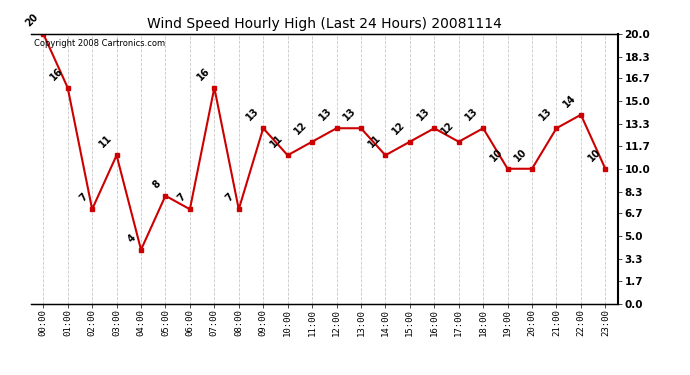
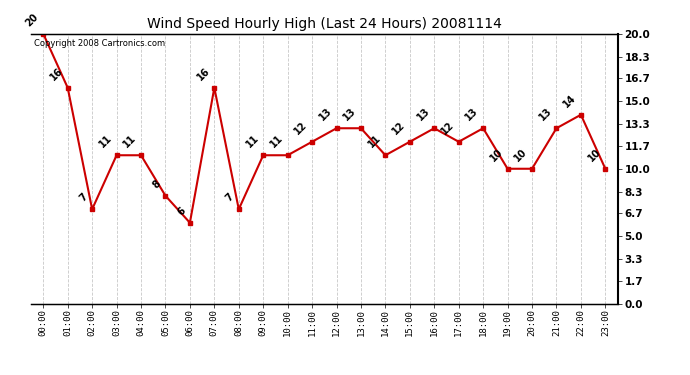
04:00: 4 -> 11
06:00: 7 -> 6
09:00: 13 -> 11
